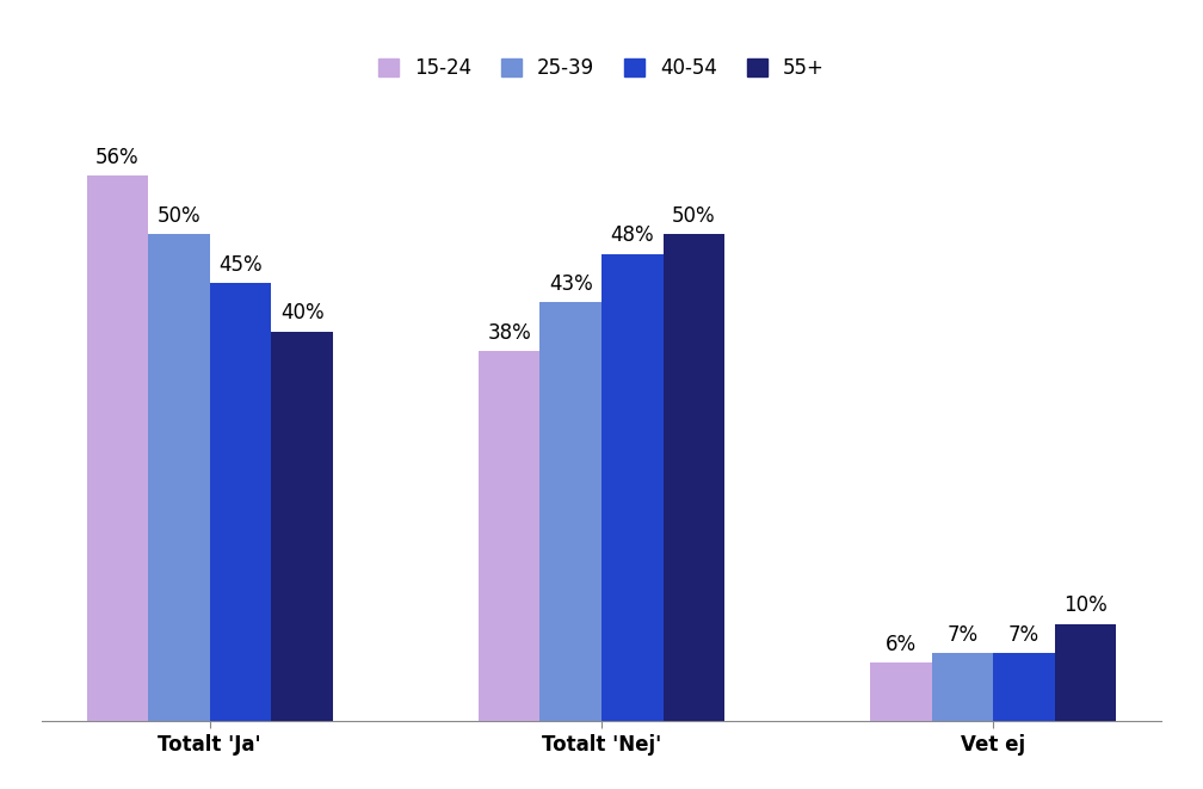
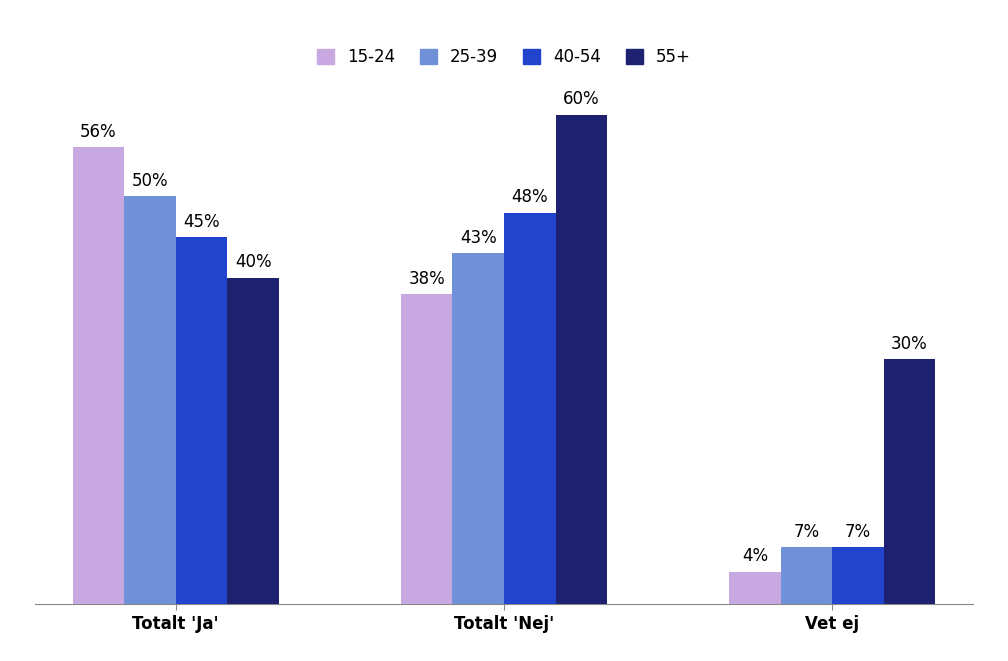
55+/Totalt 'Nej': 50% -> 60%
15-24/Vet ej: 6% -> 4%
55+/Vet ej: 10% -> 30%
